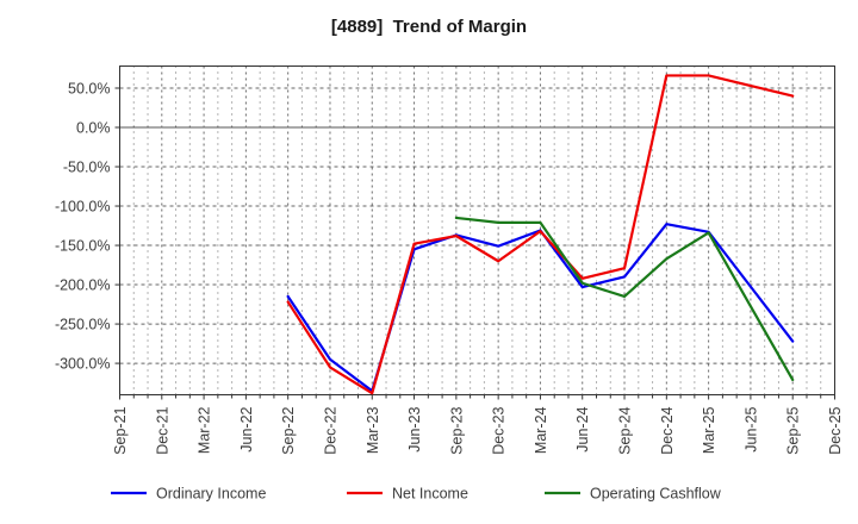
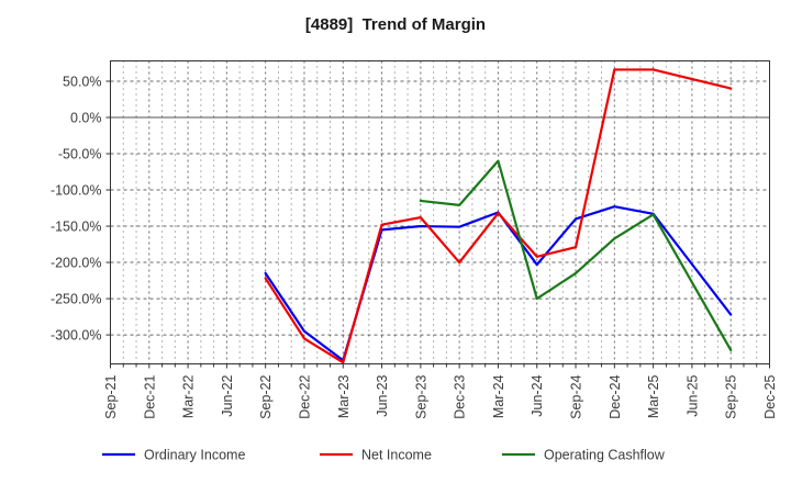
Ordinary Income/Sep-23: -140% -> -150%
Net Income/Dec-23: -170% -> -200%
Operating Cashflow/Mar-24: -120% -> -60%
Operating Cashflow/Jun-24: -200% -> -250%
Ordinary Income/Sep-24: -190% -> -140%
